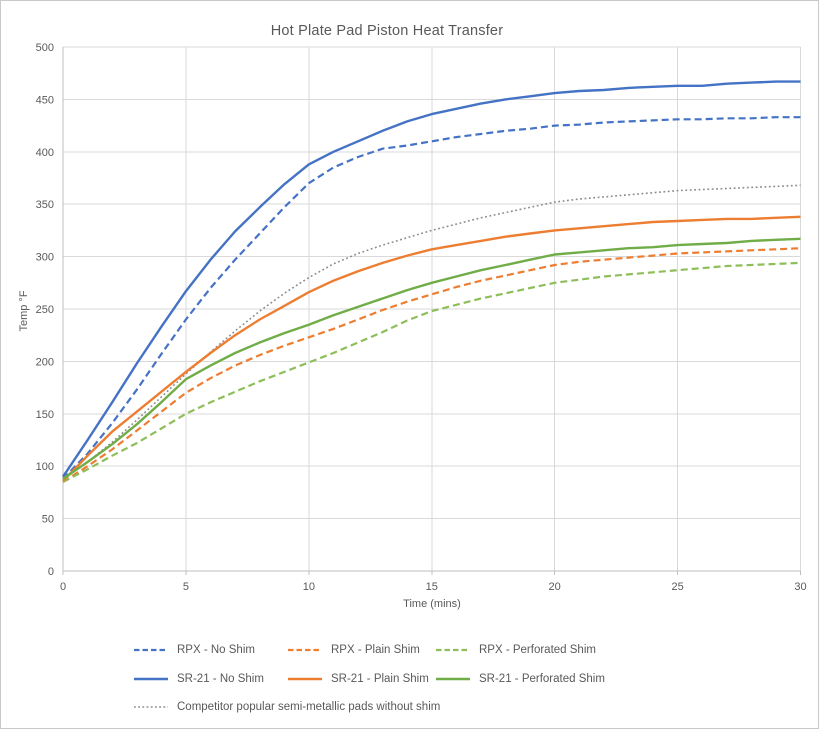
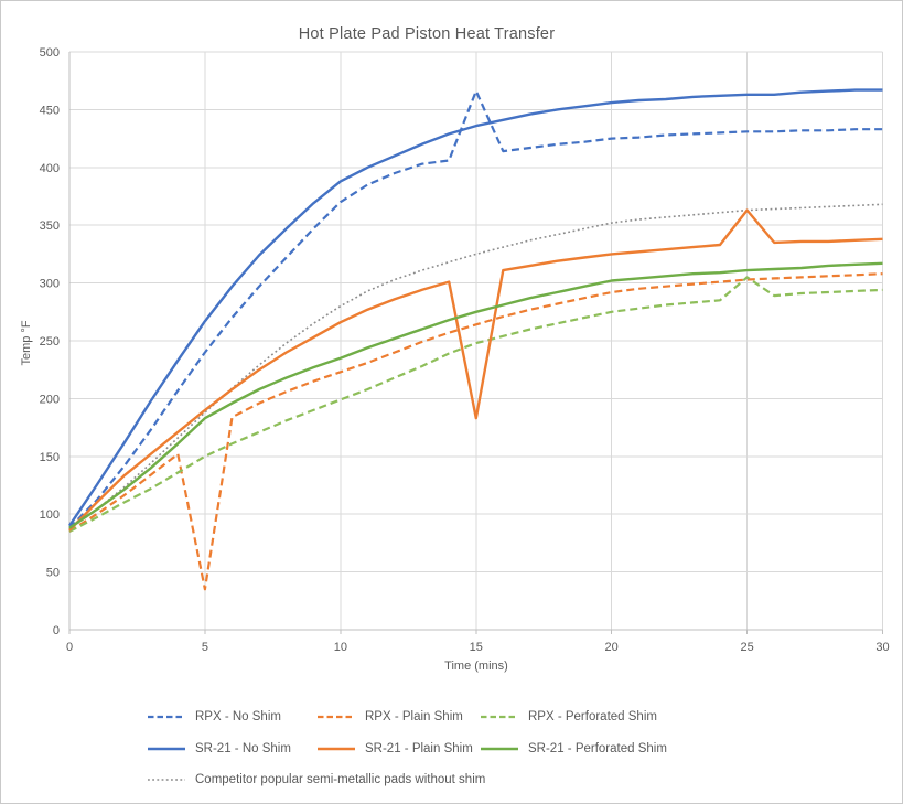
RPX - Plain Shim/5: 170 -> 35
RPX - No Shim/15: 410 -> 466
SR-21 - Plain Shim/15: 307 -> 183
RPX - Perforated Shim/25: 287 -> 305
SR-21 - Plain Shim/25: 334 -> 363
